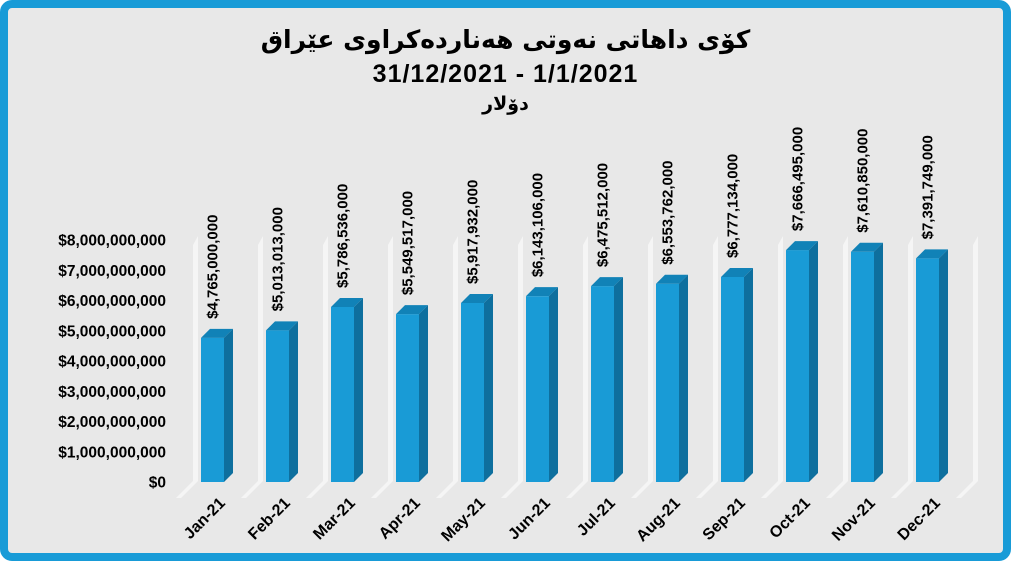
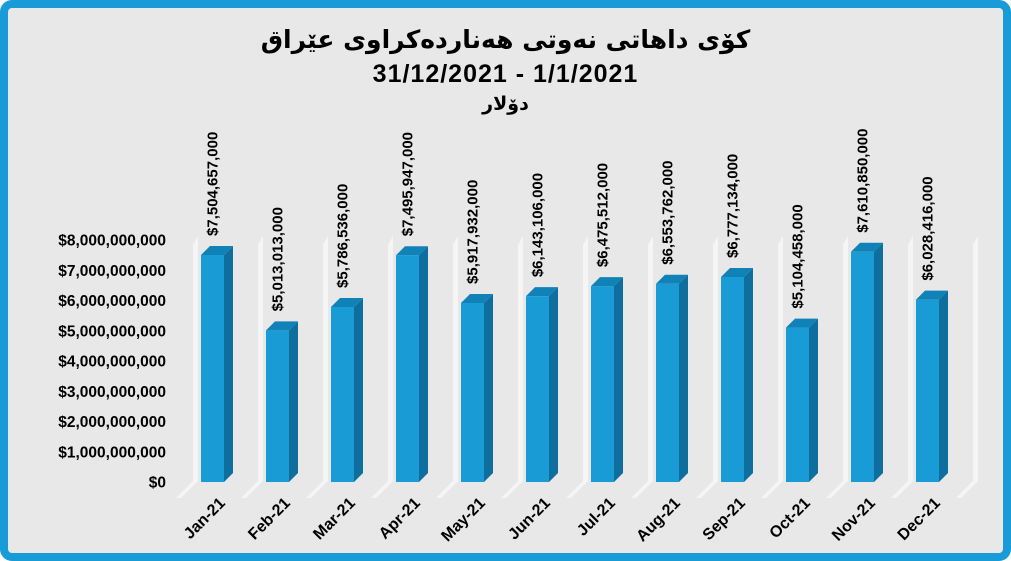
Jan-21: $4,765,000,000 -> $7,504,657,000
Apr-21: $5,549,517,000 -> $7,495,947,000
Oct-21: $7,666,495,000 -> $5,104,458,000
Dec-21: $7,391,749,000 -> $6,028,416,000
